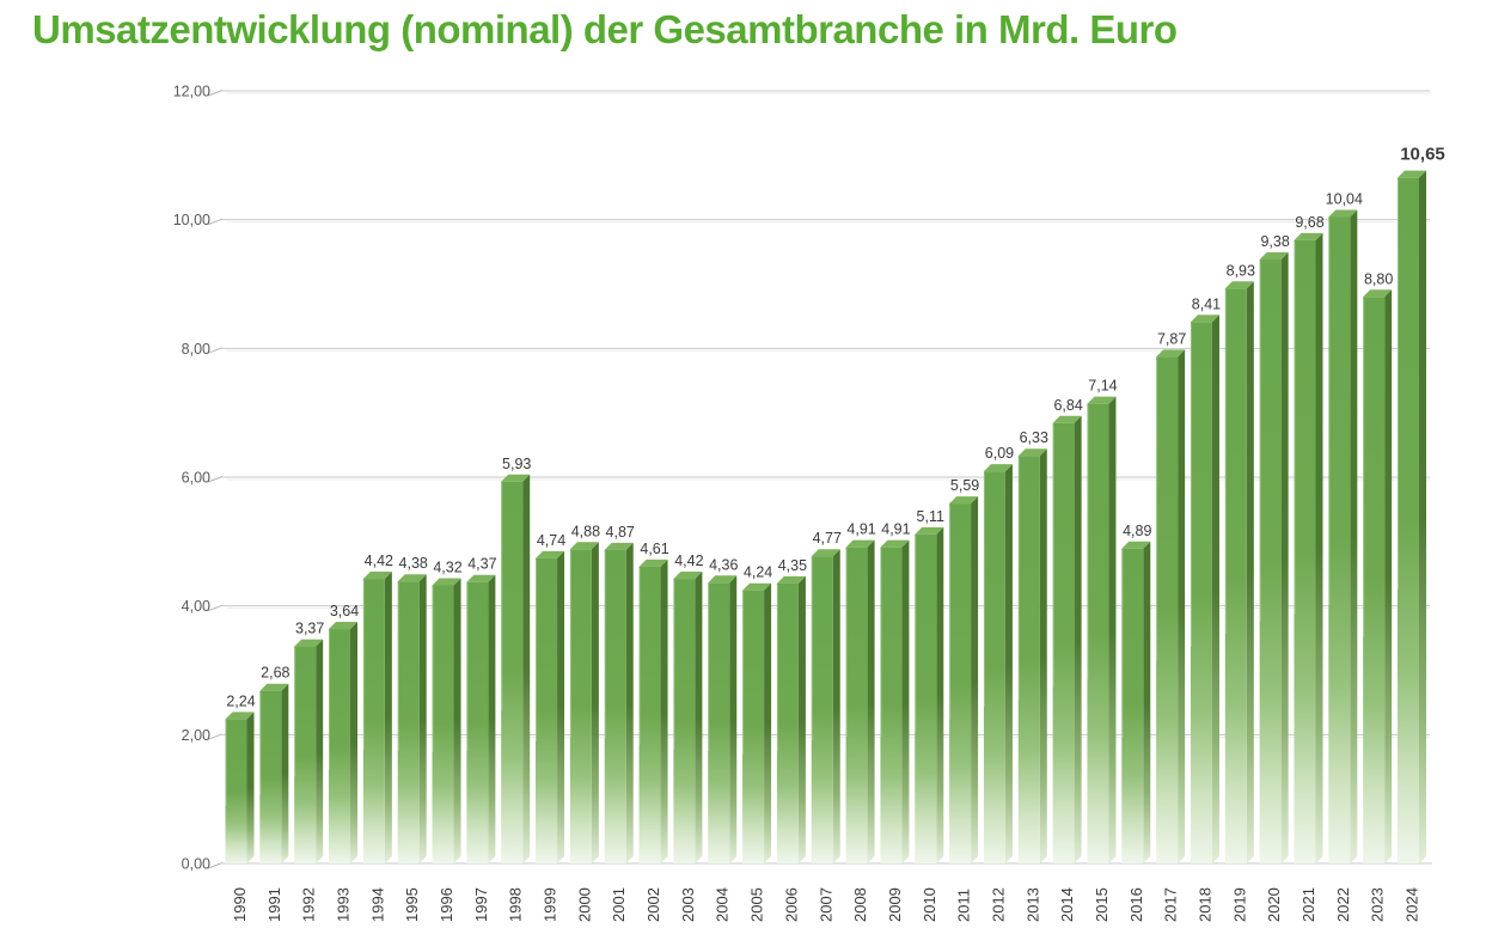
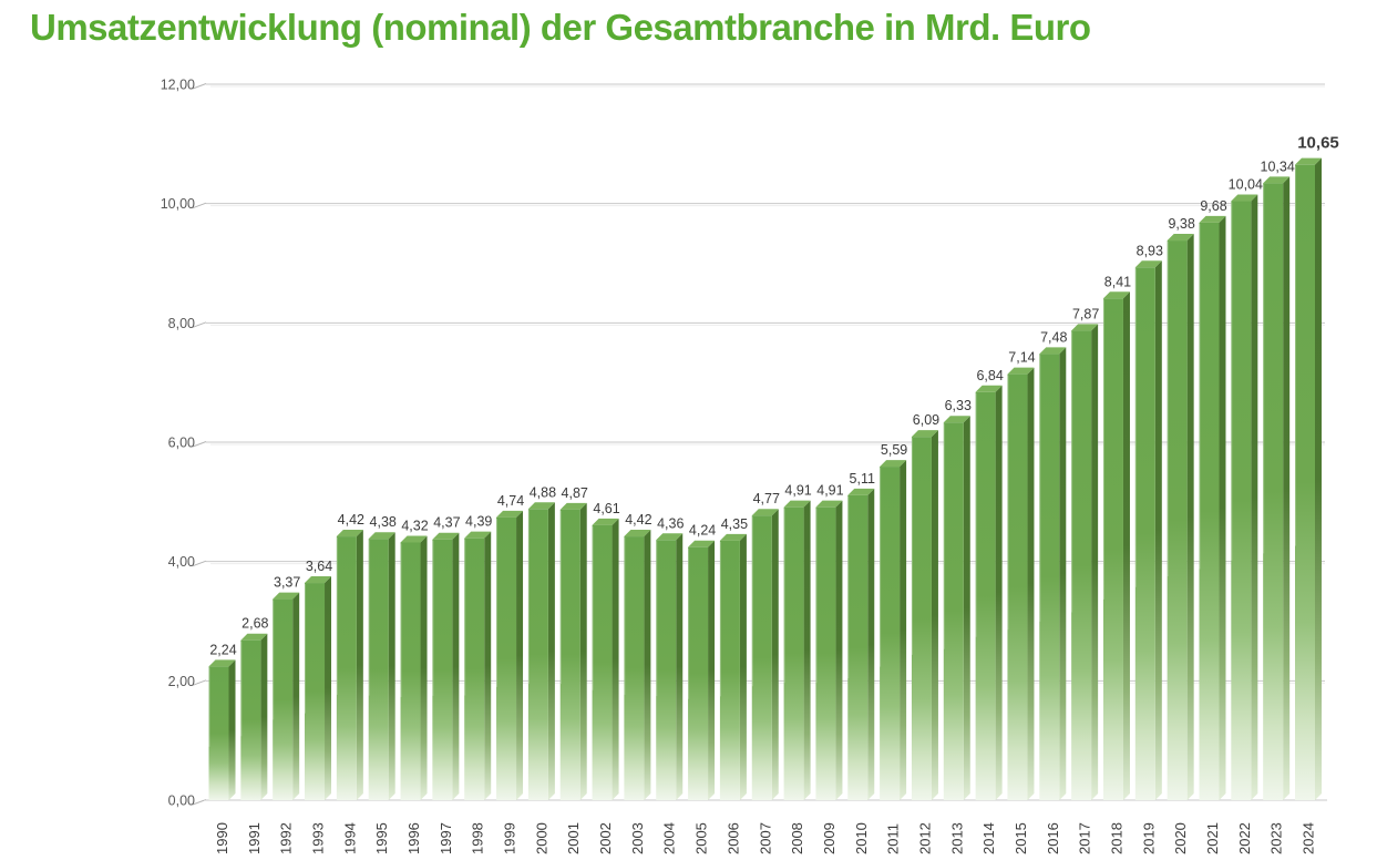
1998: 5,93 -> 4,39
2016: 4,89 -> 7,48
2023: 8,80 -> 10,34
